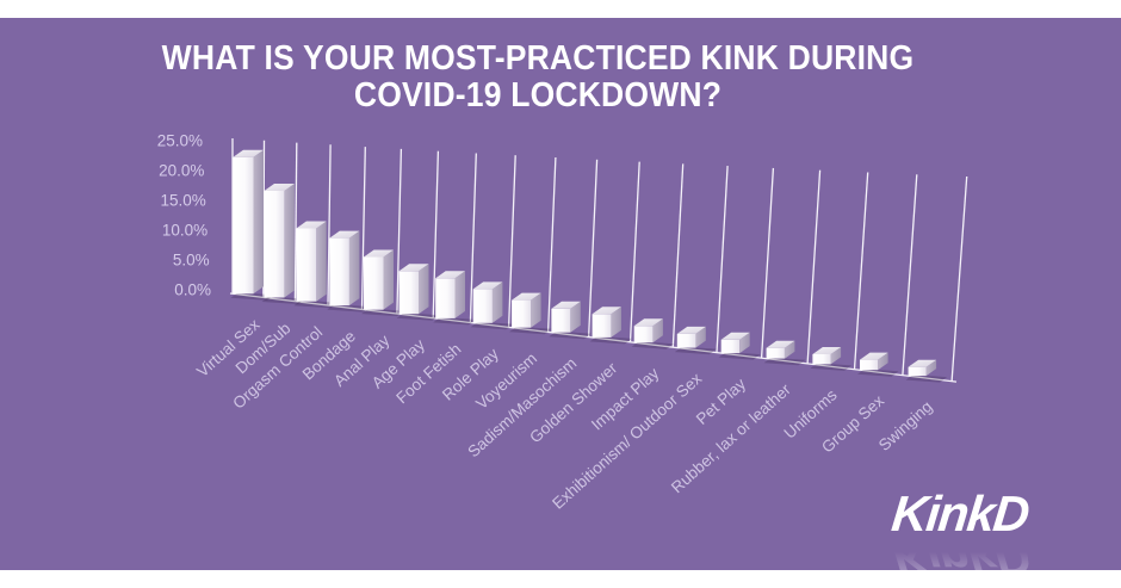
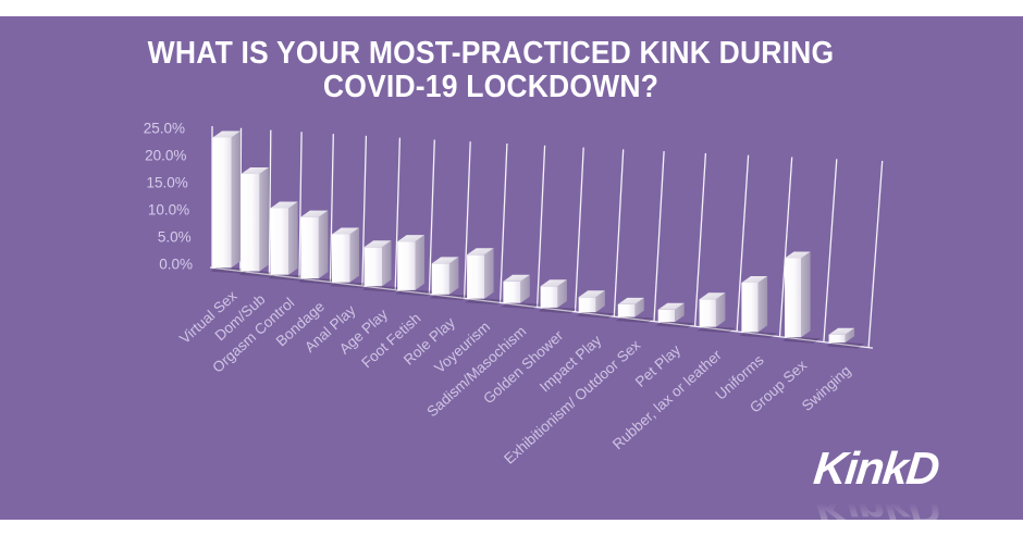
Virtual Sex: 22% -> 23%
Foot Fetish: 6% -> 8%
Voyeurism: 4% -> 7%
Rubber, lax or leather: 1% -> 4%
Uniforms: 1% -> 7%
Group Sex: 1% -> 11%
